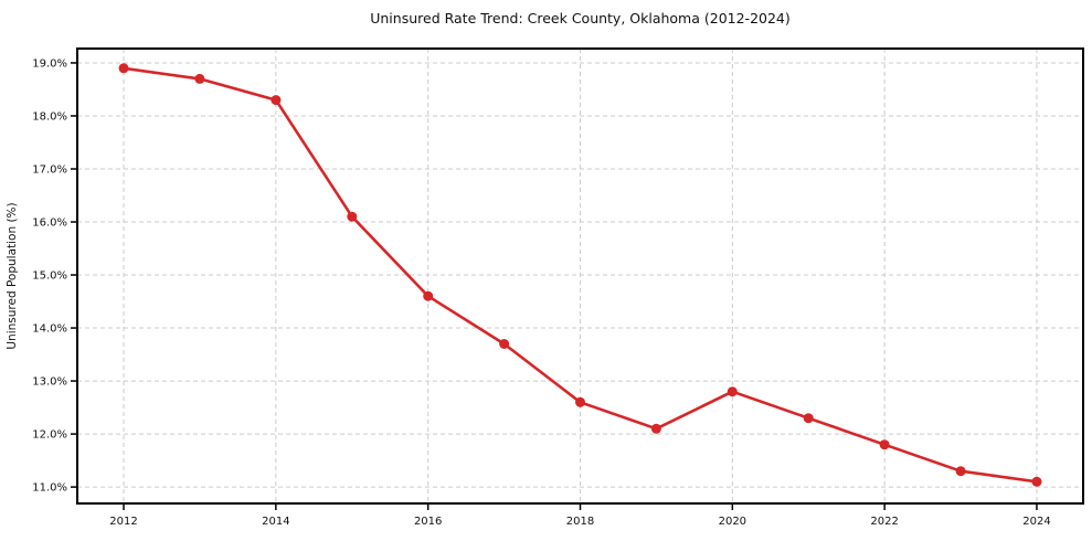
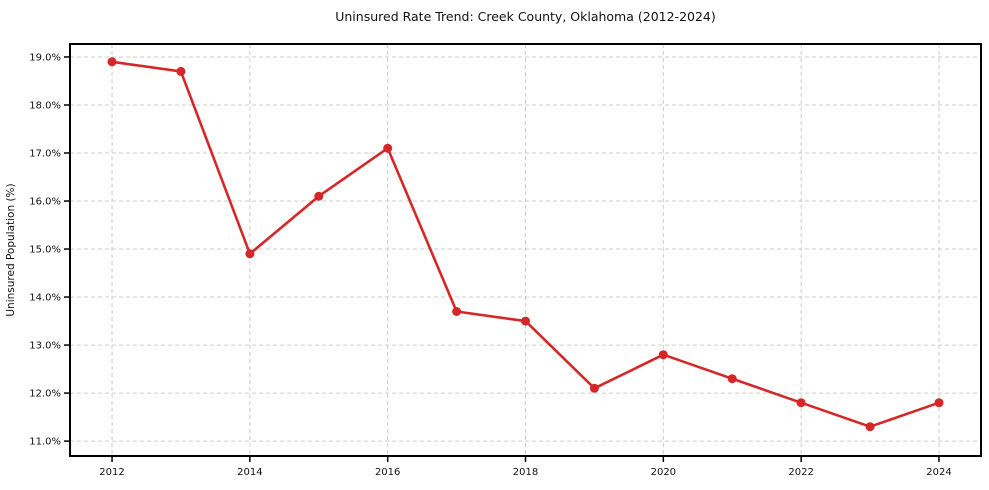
2014: 18.3% -> 14.9%
2016: 14.6% -> 17.1%
2018: 12.6% -> 13.5%
2024: 11.1% -> 11.8%
